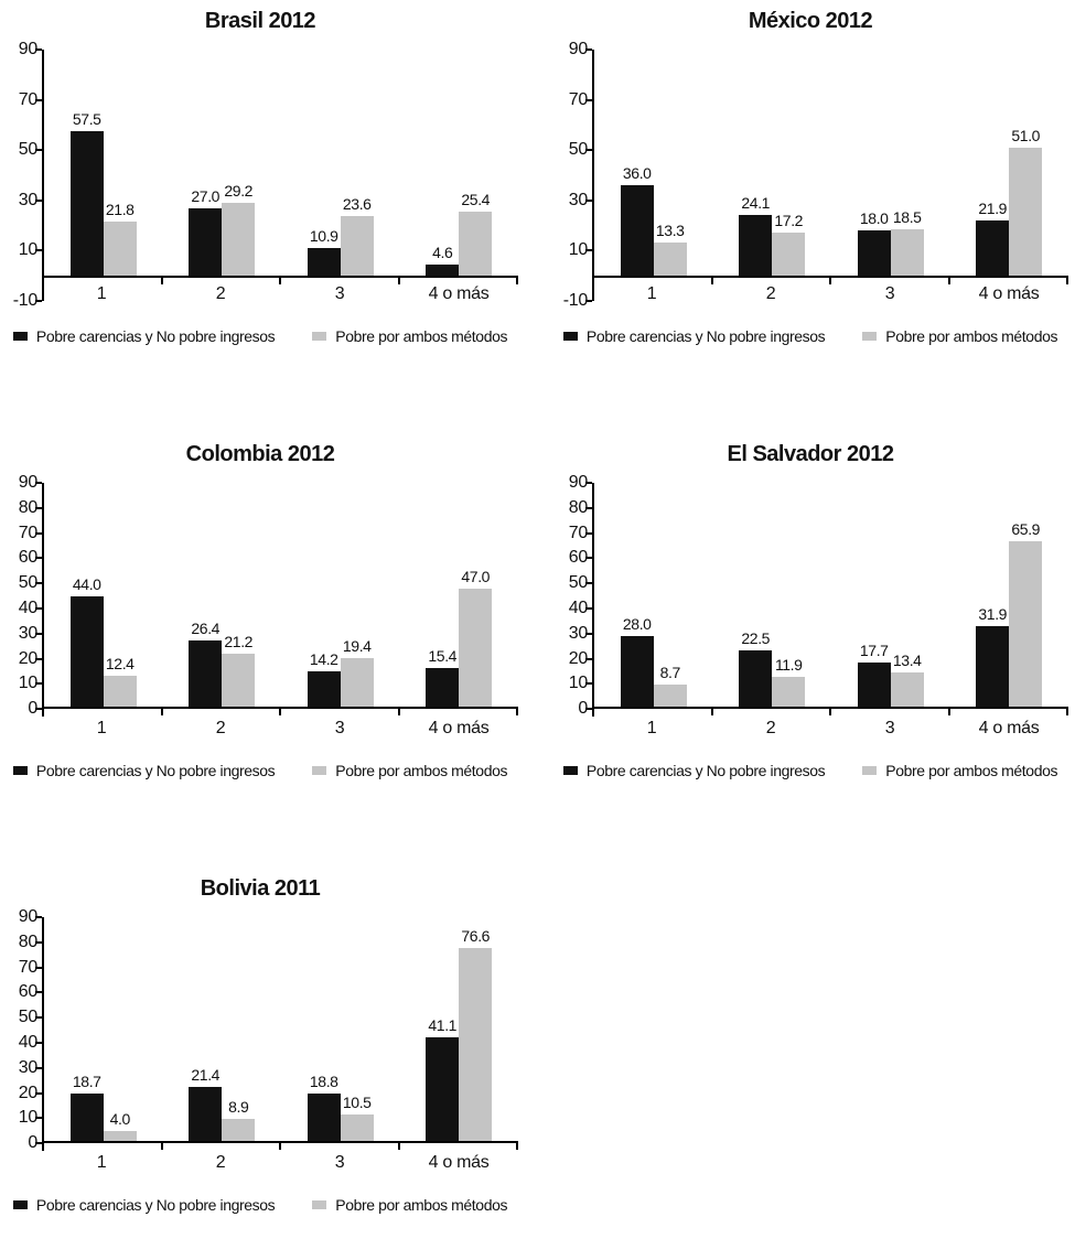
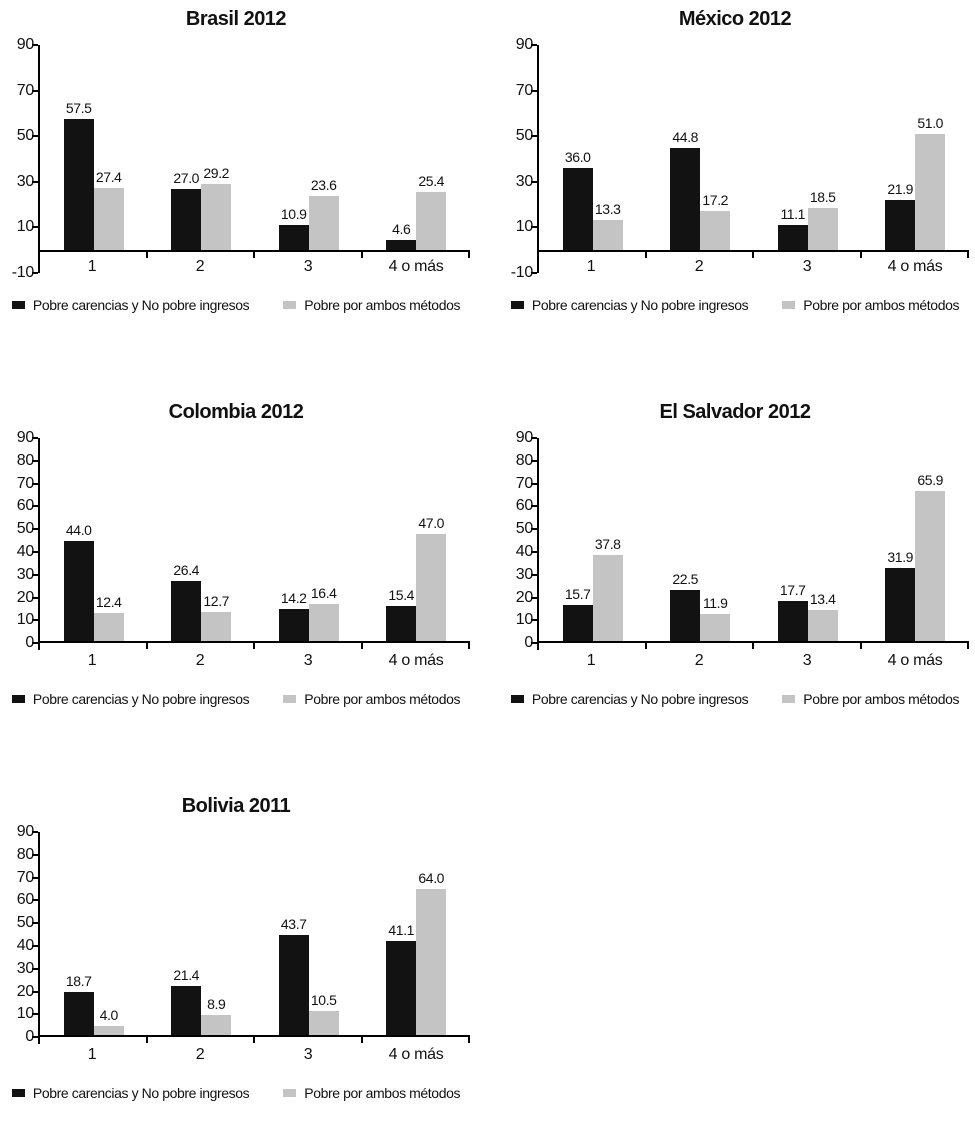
Brasil 2012/Pobre por ambos métodos/1: 21.8 -> 27.4
México 2012/Pobre carencias y No pobre ingresos/2: 24.1 -> 44.8
México 2012/Pobre carencias y No pobre ingresos/3: 18.0 -> 11.1
Colombia 2012/Pobre por ambos métodos/2: 21.2 -> 12.7
Colombia 2012/Pobre por ambos métodos/3: 19.4 -> 16.4
El Salvador 2012/Pobre carencias y No pobre ingresos/1: 28.0 -> 15.7
El Salvador 2012/Pobre por ambos métodos/1: 8.7 -> 37.8
Bolivia 2011/Pobre carencias y No pobre ingresos/3: 18.8 -> 43.7
Bolivia 2011/Pobre por ambos métodos/4 o más: 76.6 -> 64.0
